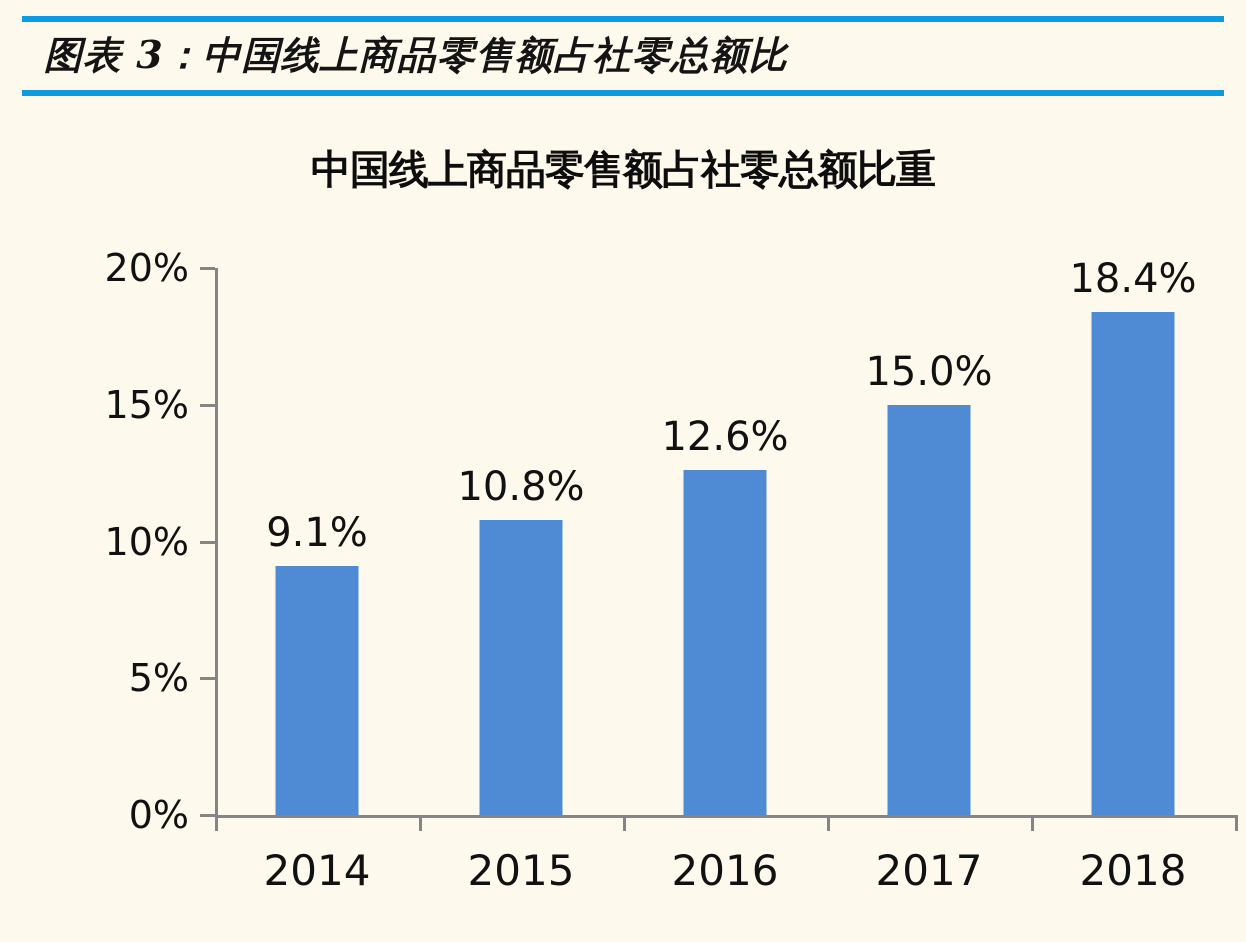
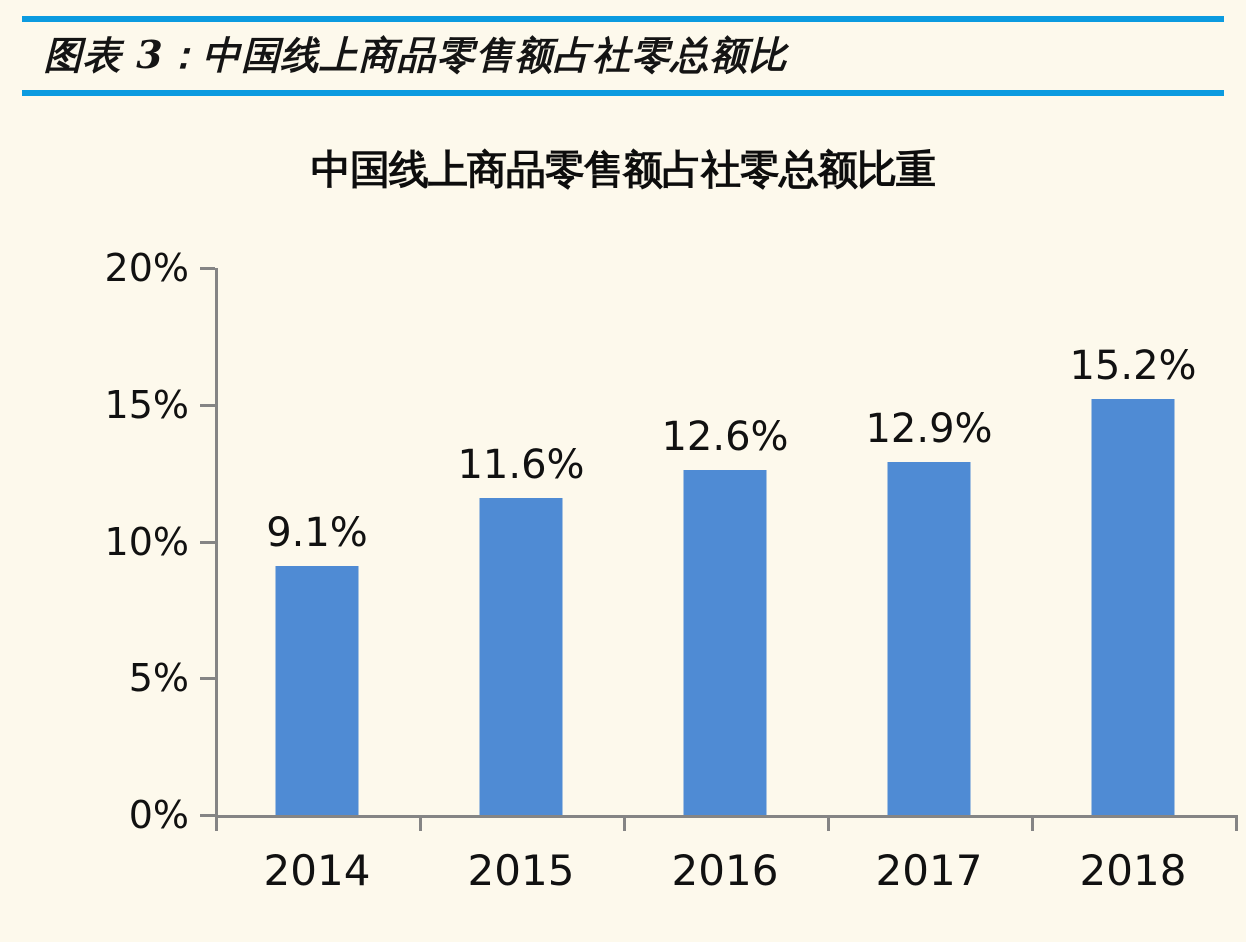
2015: 10.8% -> 11.6%
2017: 15.0% -> 12.9%
2018: 18.4% -> 15.2%
